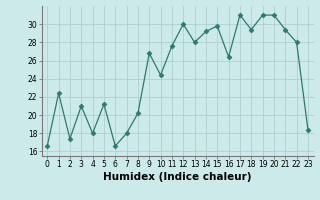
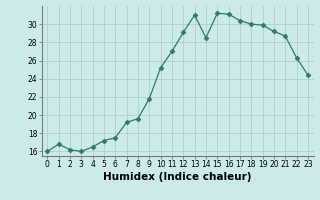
0: 16.6 -> 16.0
1: 22.4 -> 16.8
2: 17.4 -> 16.2
3: 21.0 -> 16.0
4: 18.0 -> 16.5
5: 21.2 -> 17.2
6: 16.6 -> 17.5
7: 18.0 -> 19.2
8: 20.2 -> 19.6
9: 26.8 -> 21.8
10: 24.4 -> 25.2
11: 27.6 -> 27.0
12: 30.0 -> 29.1
13: 28.0 -> 31.0
14: 29.2 -> 28.5
15: 29.8 -> 31.2
16: 26.4 -> 31.1
17: 31.0 -> 30.4
18: 29.4 -> 30.0
19: 31.0 -> 29.9
20: 31.0 -> 29.2
21: 29.4 -> 28.7
22: 28.0 -> 26.3
23: 18.4 -> 24.4
